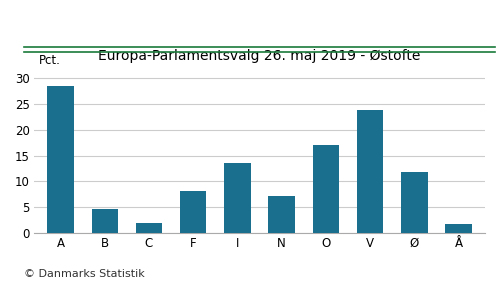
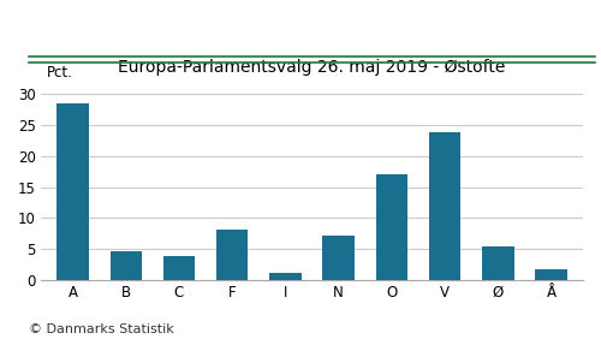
C: 2.0 -> 3.9
I: 13.6 -> 1.1
Ø: 11.8 -> 5.4
